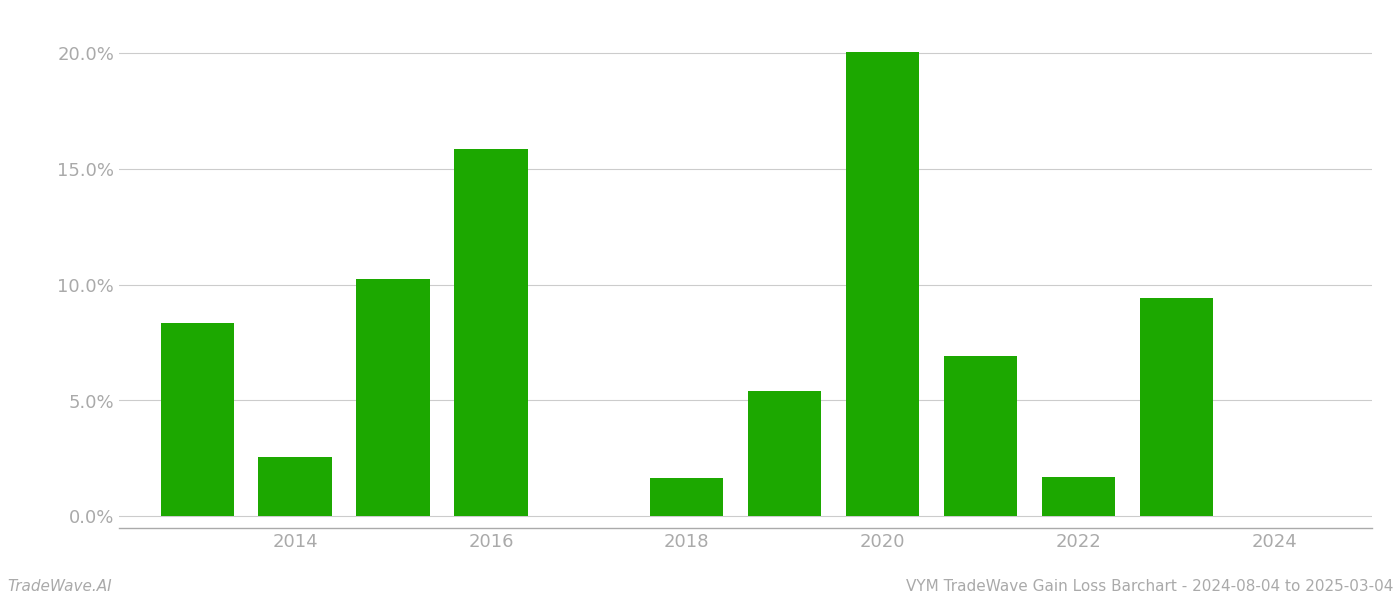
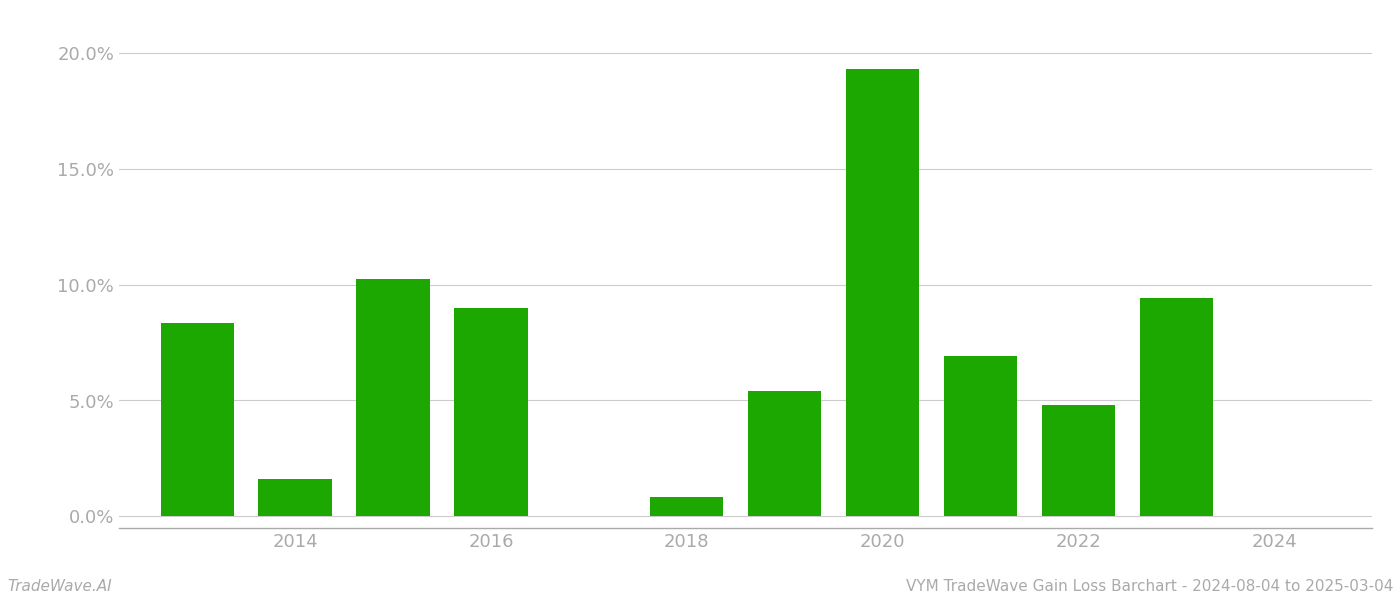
2014: 2.55% -> 1.60%
2016: 15.85% -> 9.00%
2018: 1.65% -> 0.85%
2020: 20.05% -> 19.30%
2022: 1.70% -> 4.80%
